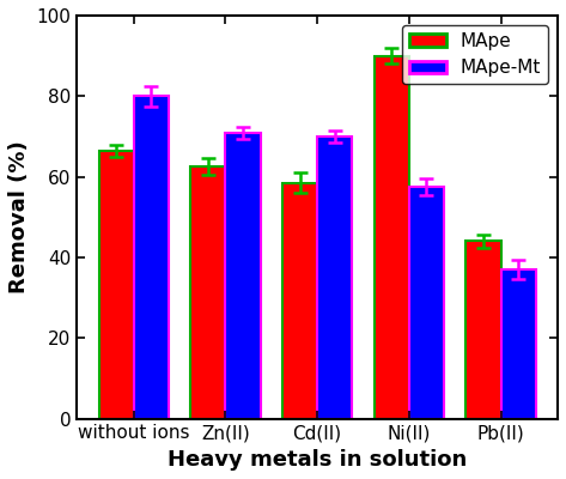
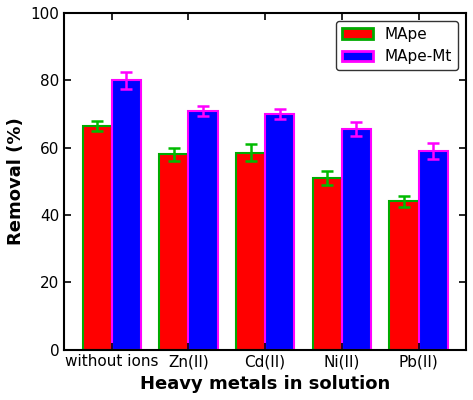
MApe/Zn(II): 62.5 -> 58.0
MApe/Ni(II): 90.0 -> 51.0
MApe-Mt/Ni(II): 57.5 -> 65.5
MApe-Mt/Pb(II): 37.0 -> 59.0
